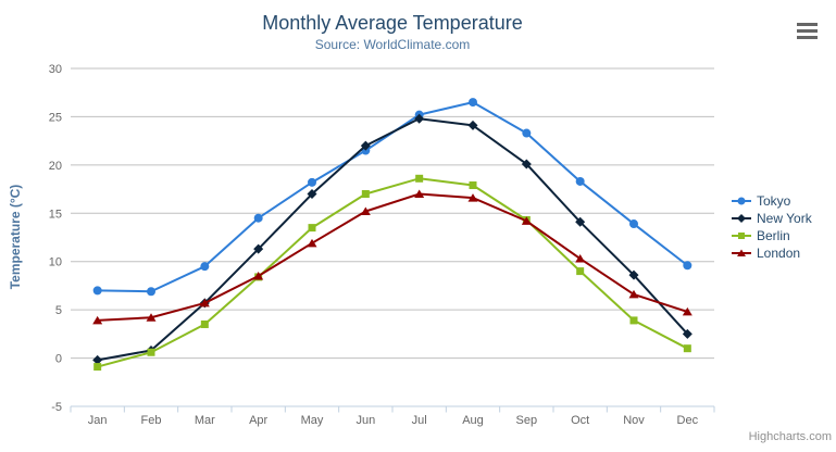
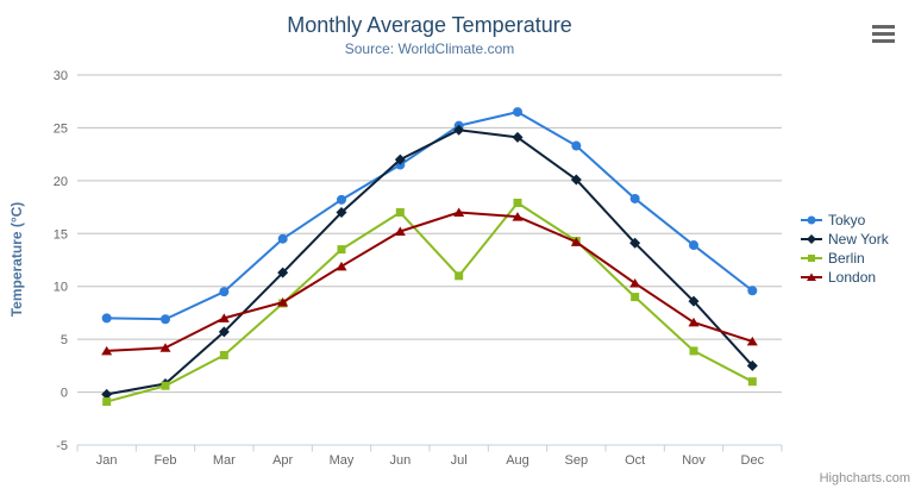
London/Mar: 6 -> 7
Berlin/Jul: 19 -> 11
